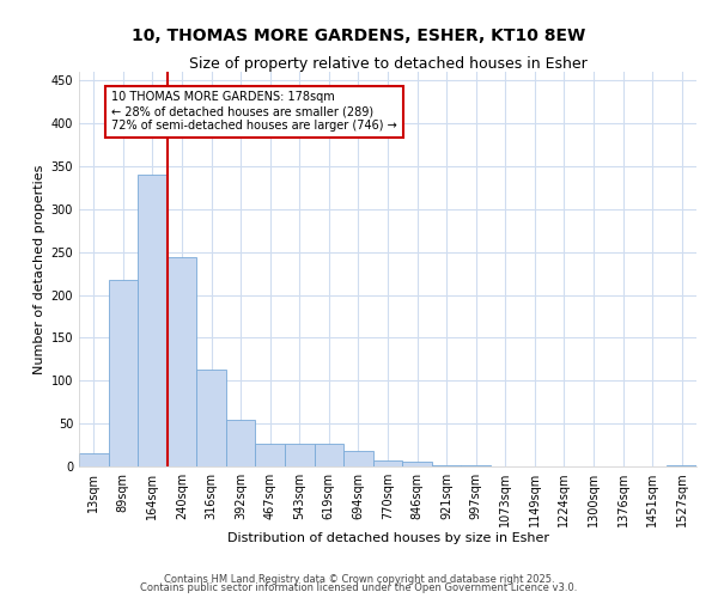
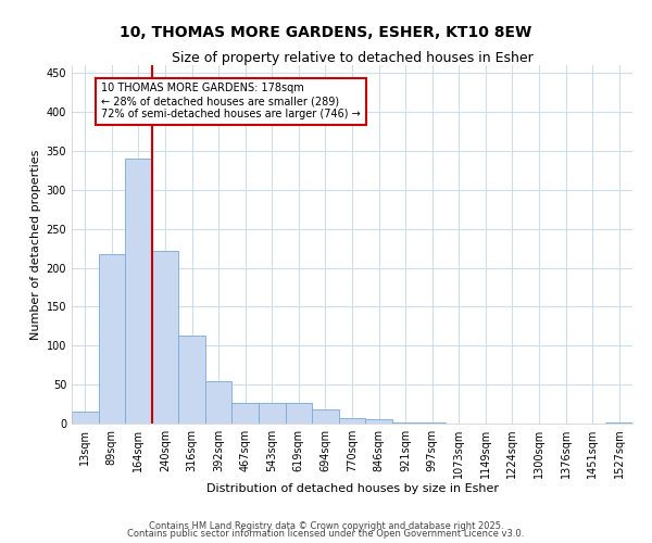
240sqm: 244 -> 222
